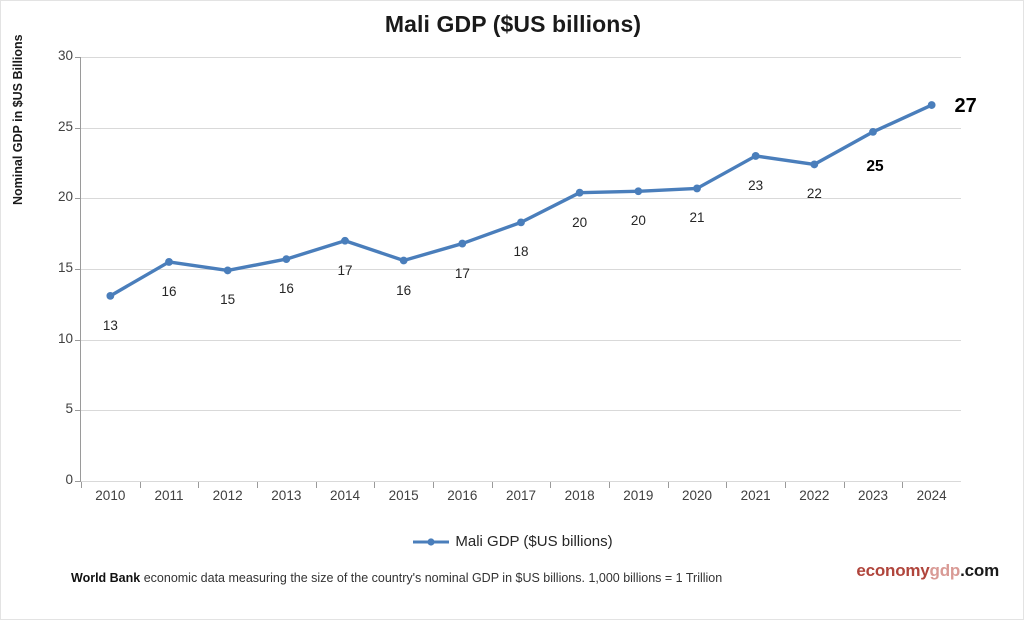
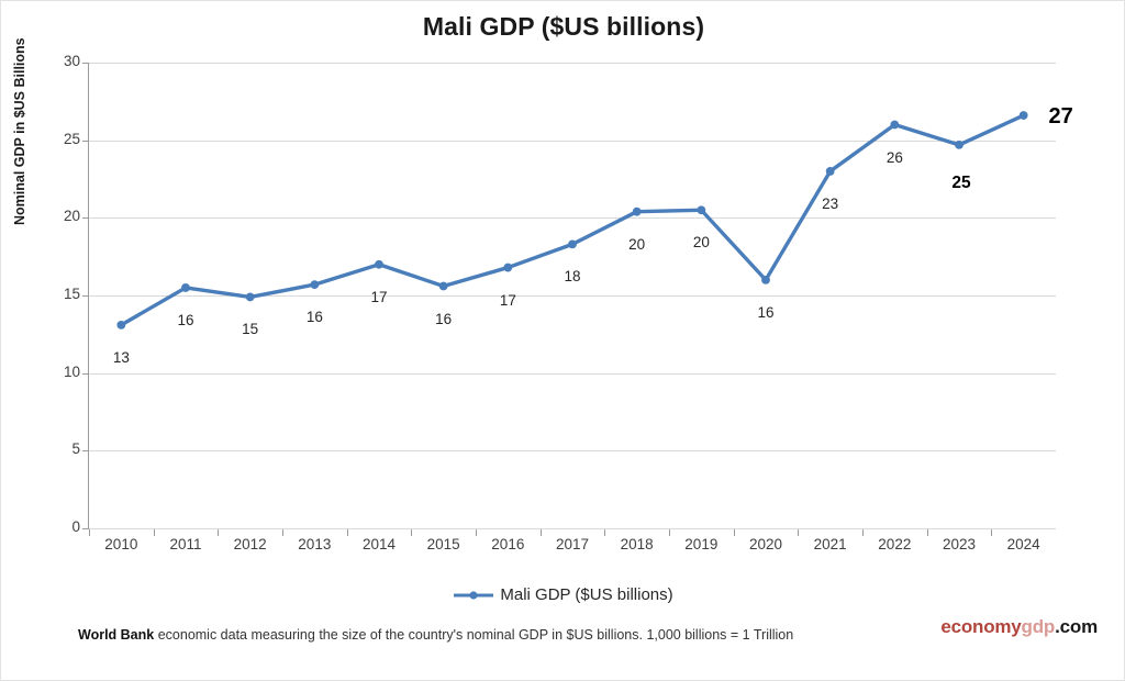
2020: 21 -> 16
2022: 22 -> 26
